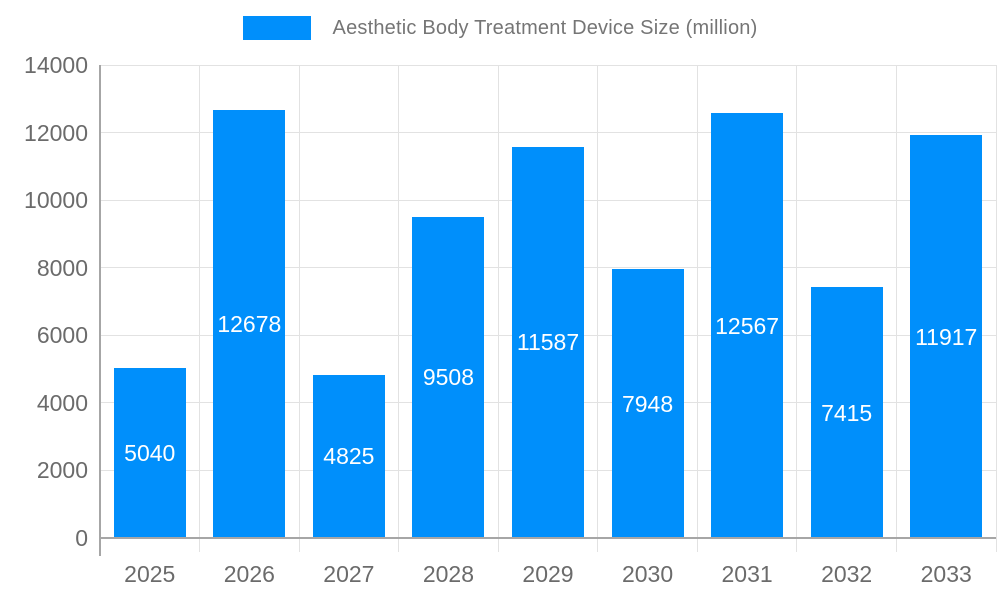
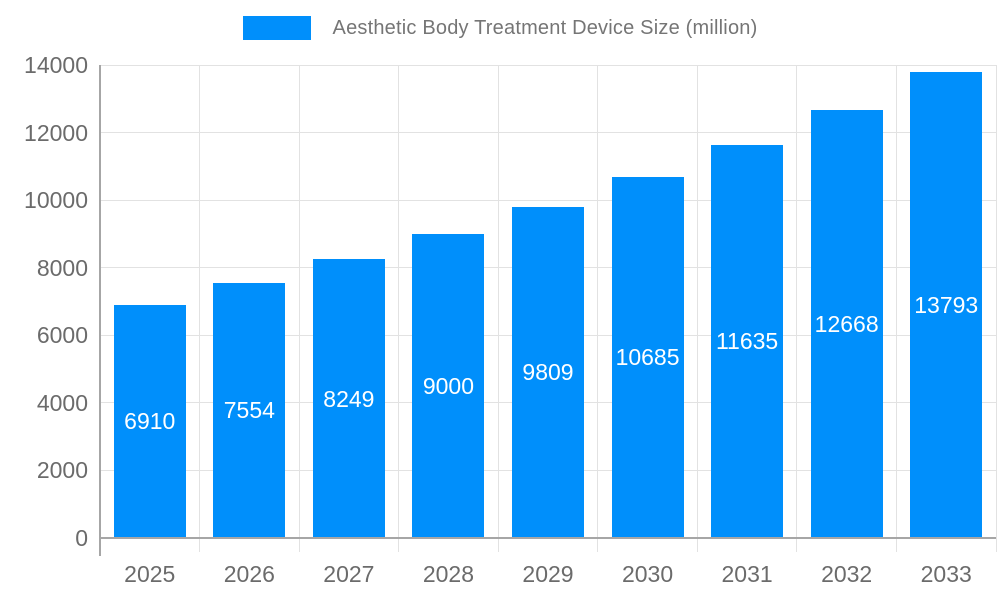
2025: 5040 -> 6910
2026: 12678 -> 7554
2027: 4825 -> 8249
2028: 9508 -> 9000
2029: 11587 -> 9809
2030: 7948 -> 10685
2031: 12567 -> 11635
2032: 7415 -> 12668
2033: 11917 -> 13793
